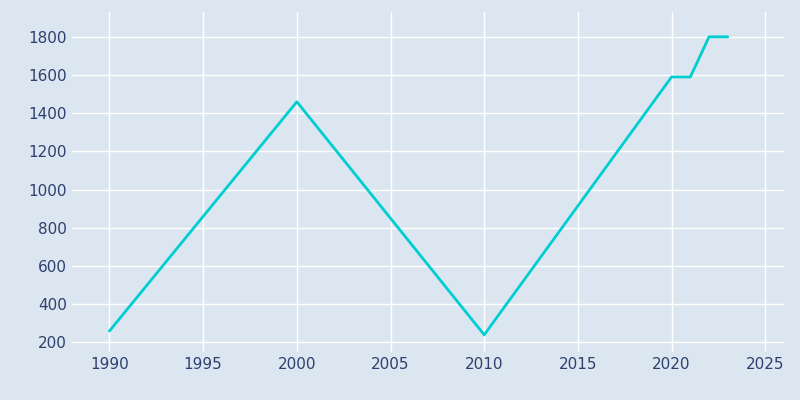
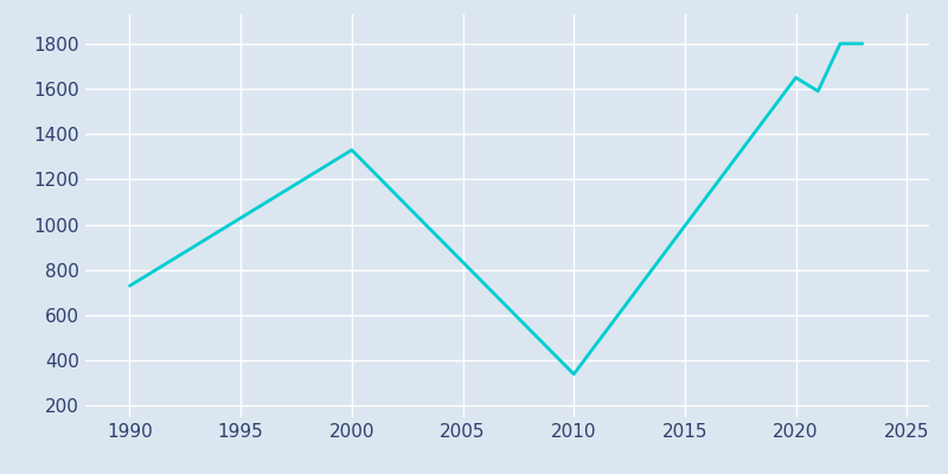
1990: 260 -> 730
2000: 1460 -> 1330
2010: 240 -> 340
2020: 1590 -> 1650
